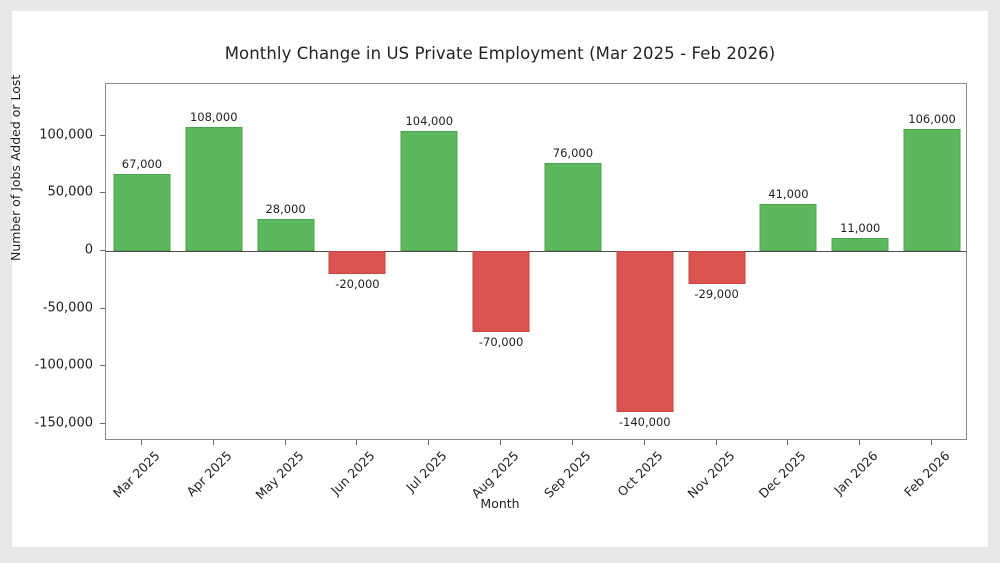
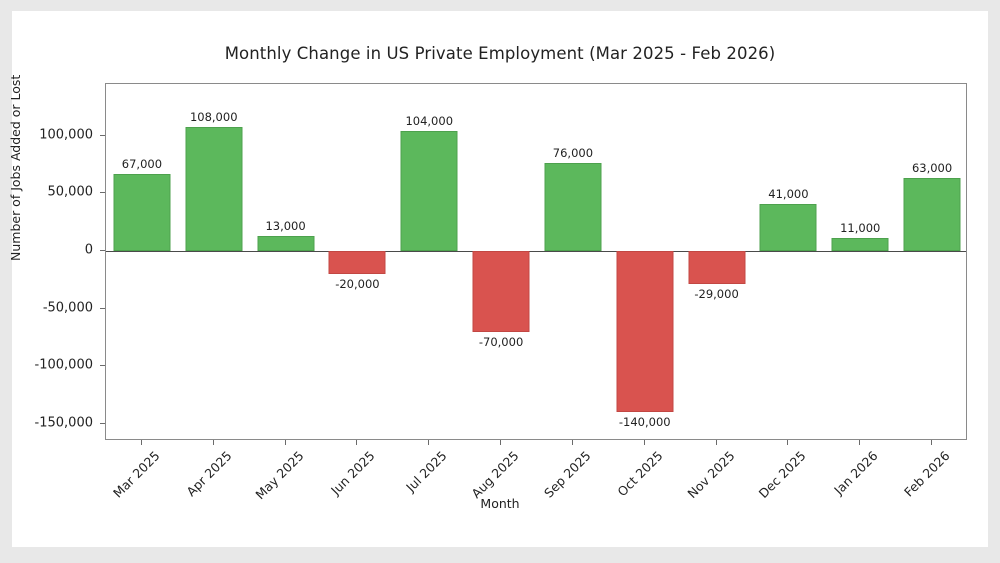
May 2025: 28,000 -> 13,000
Feb 2026: 106,000 -> 63,000
